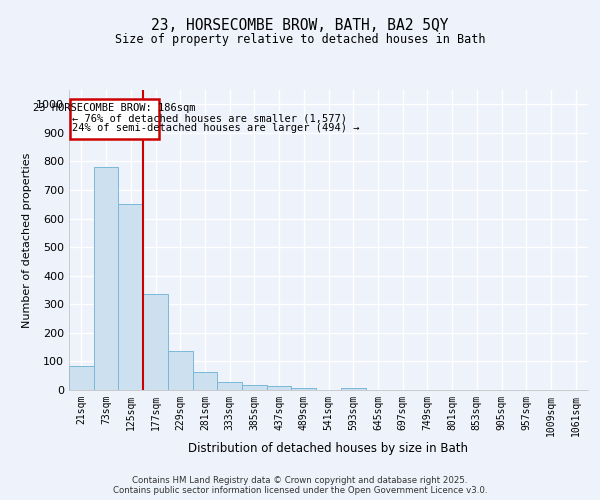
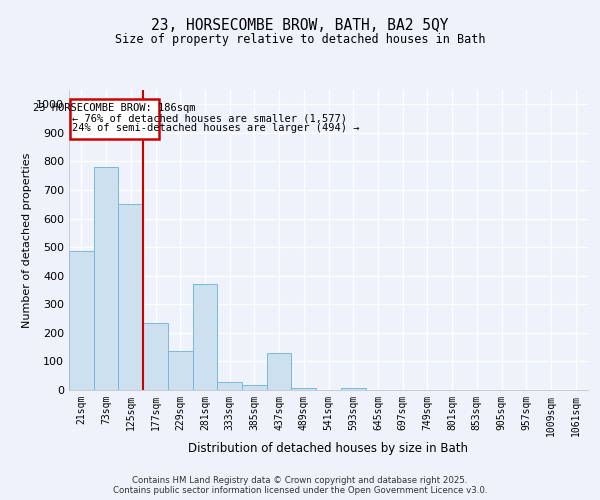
21sqm: 85 -> 485
177sqm: 335 -> 235
281sqm: 62 -> 370
437sqm: 14 -> 130
